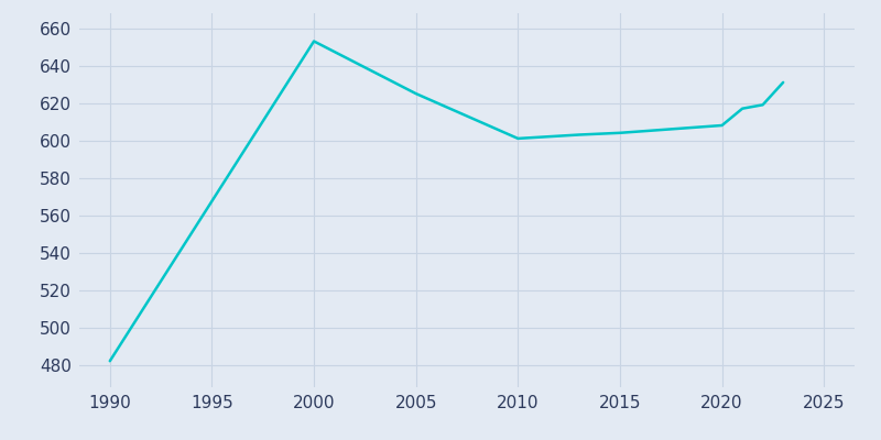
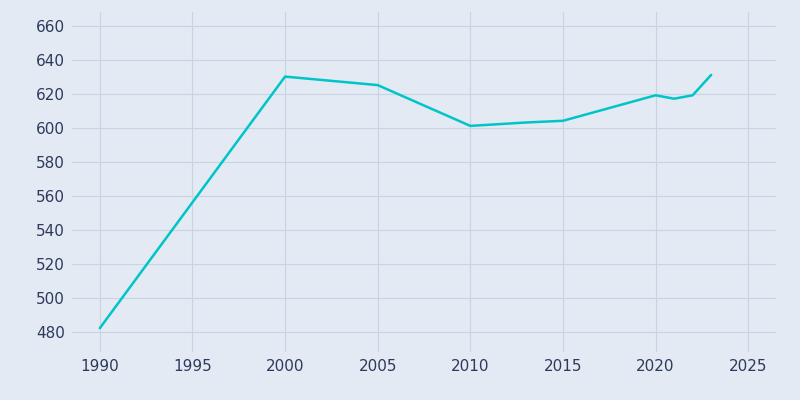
2000: 653 -> 630
2020: 608 -> 619
